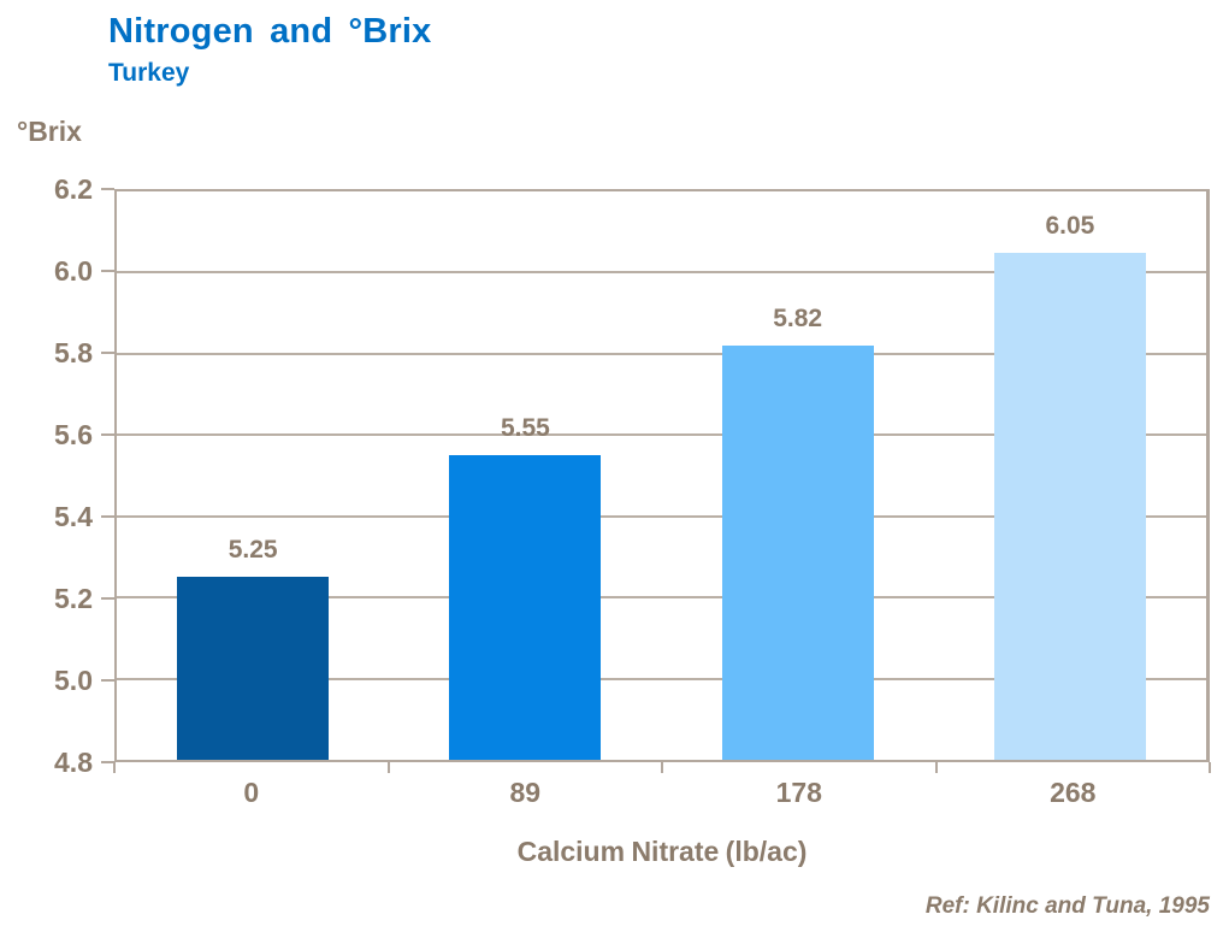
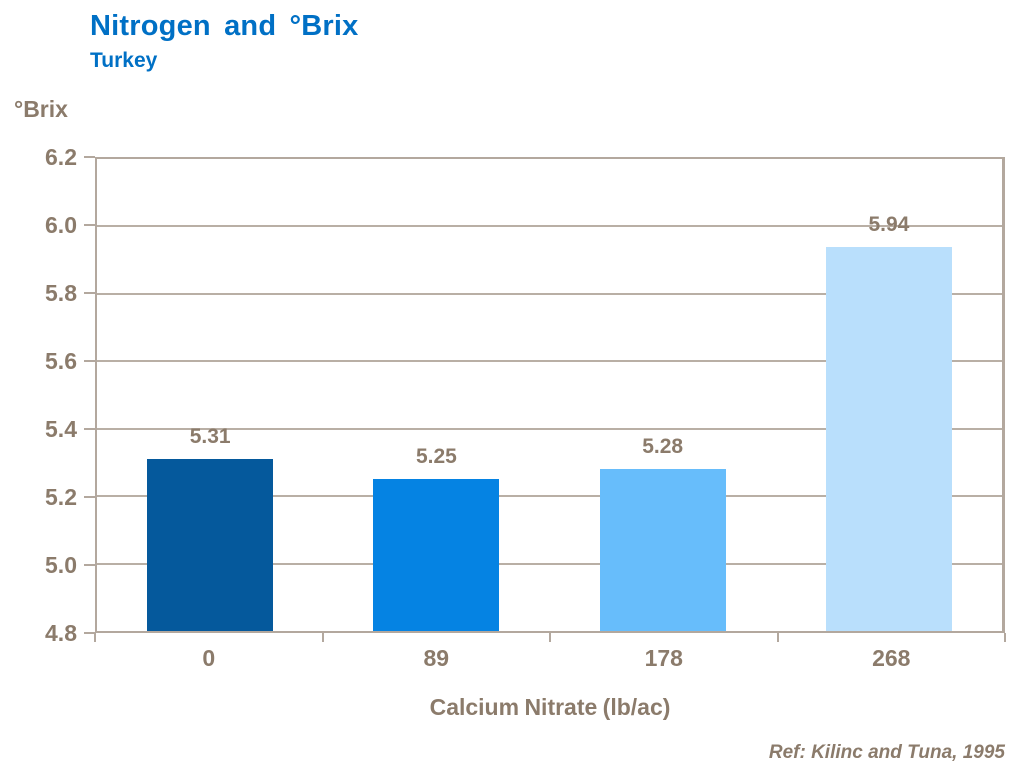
0: 5.25 -> 5.31
89: 5.55 -> 5.25
178: 5.82 -> 5.28
268: 6.05 -> 5.94
